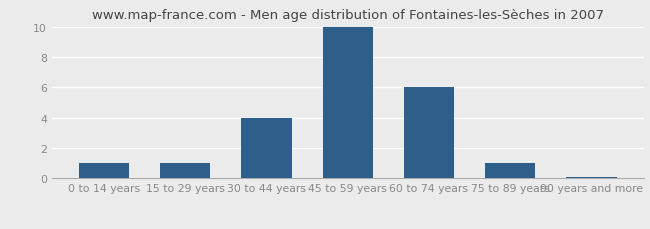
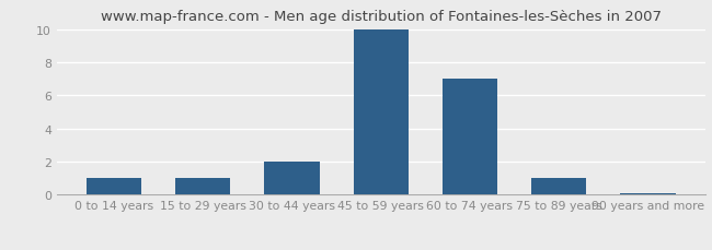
30 to 44 years: 4.0 -> 2.0
60 to 74 years: 6.0 -> 7.0
